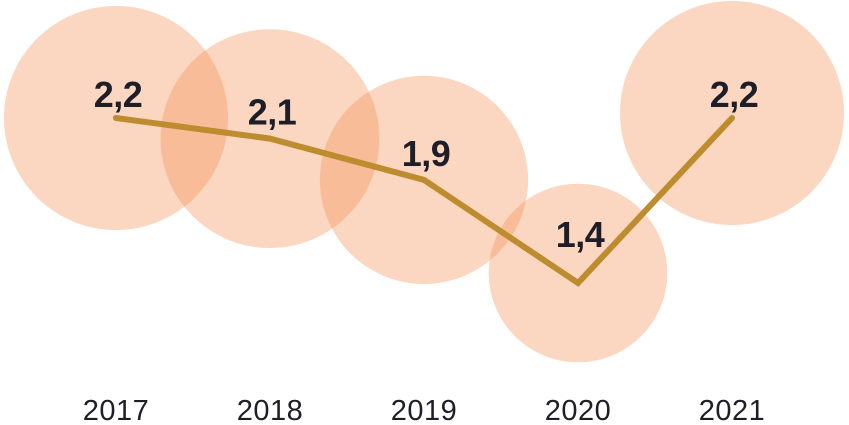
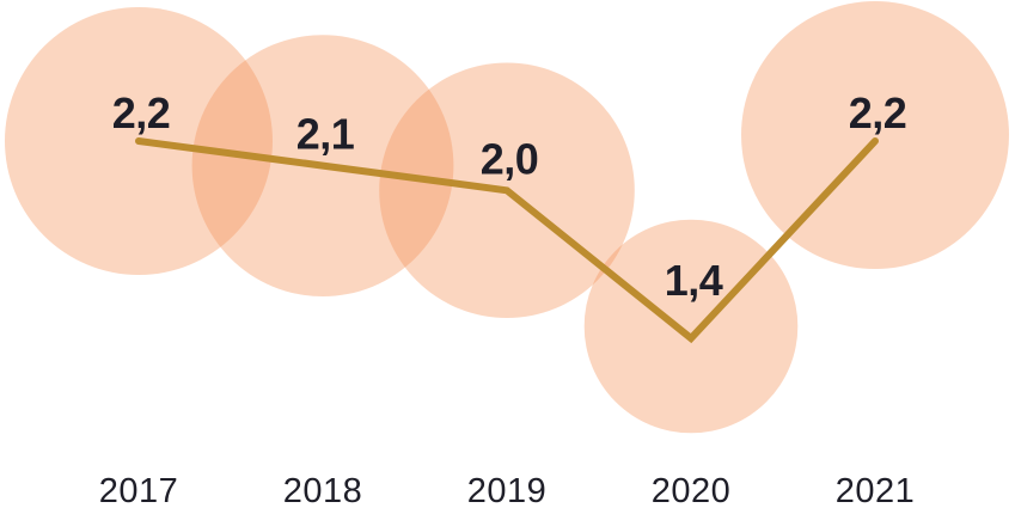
2019: 1,9 -> 2,0
